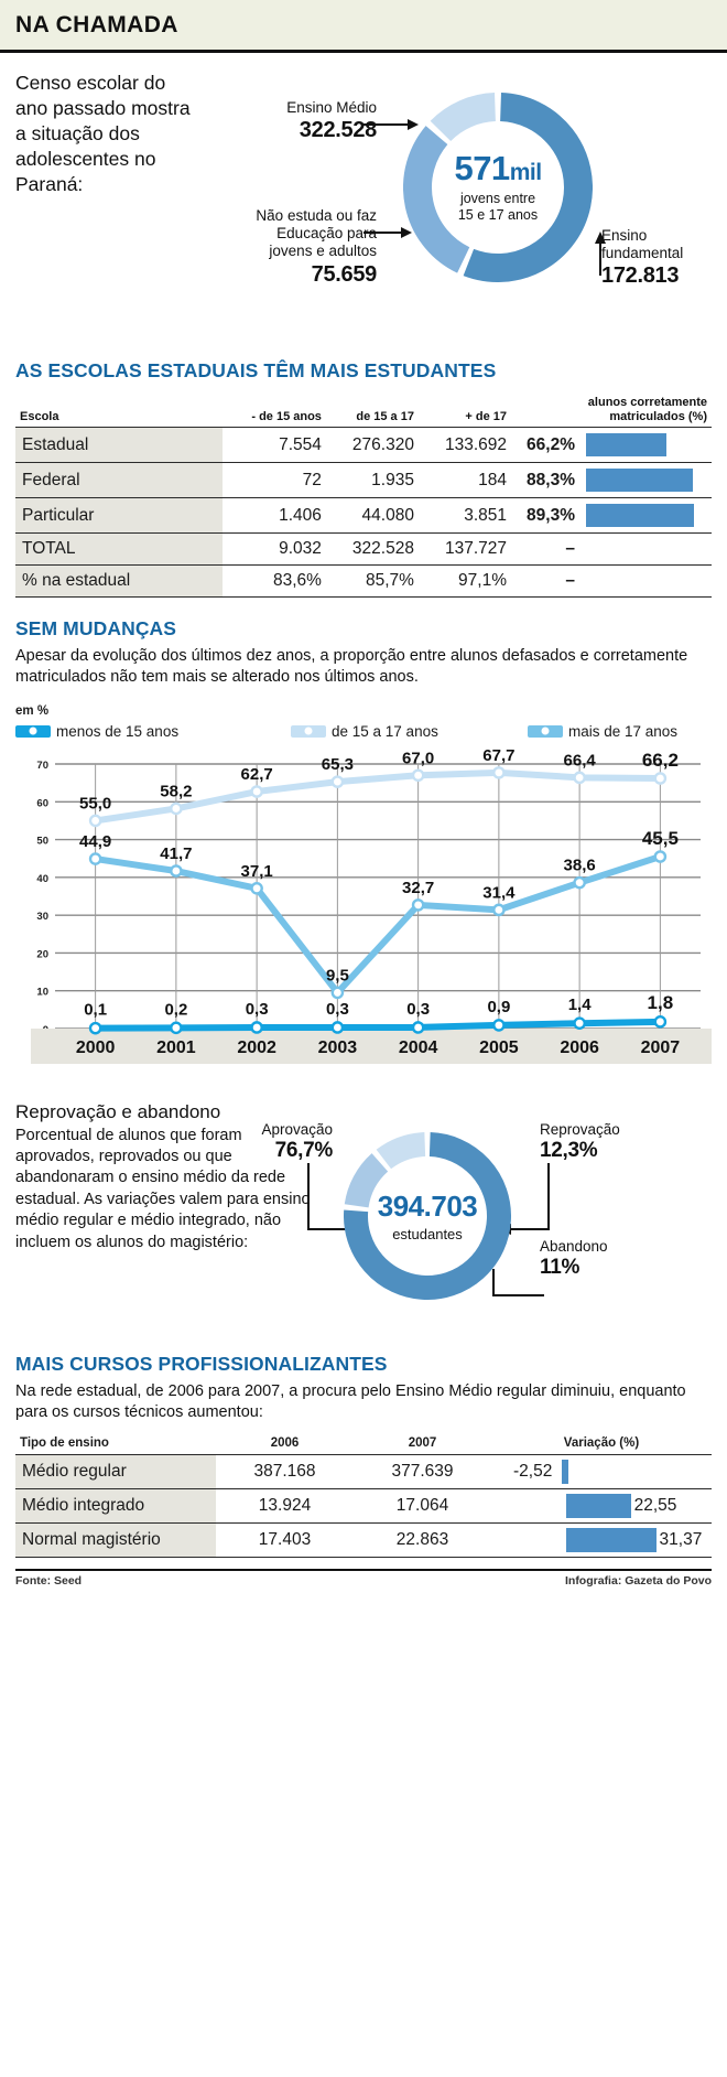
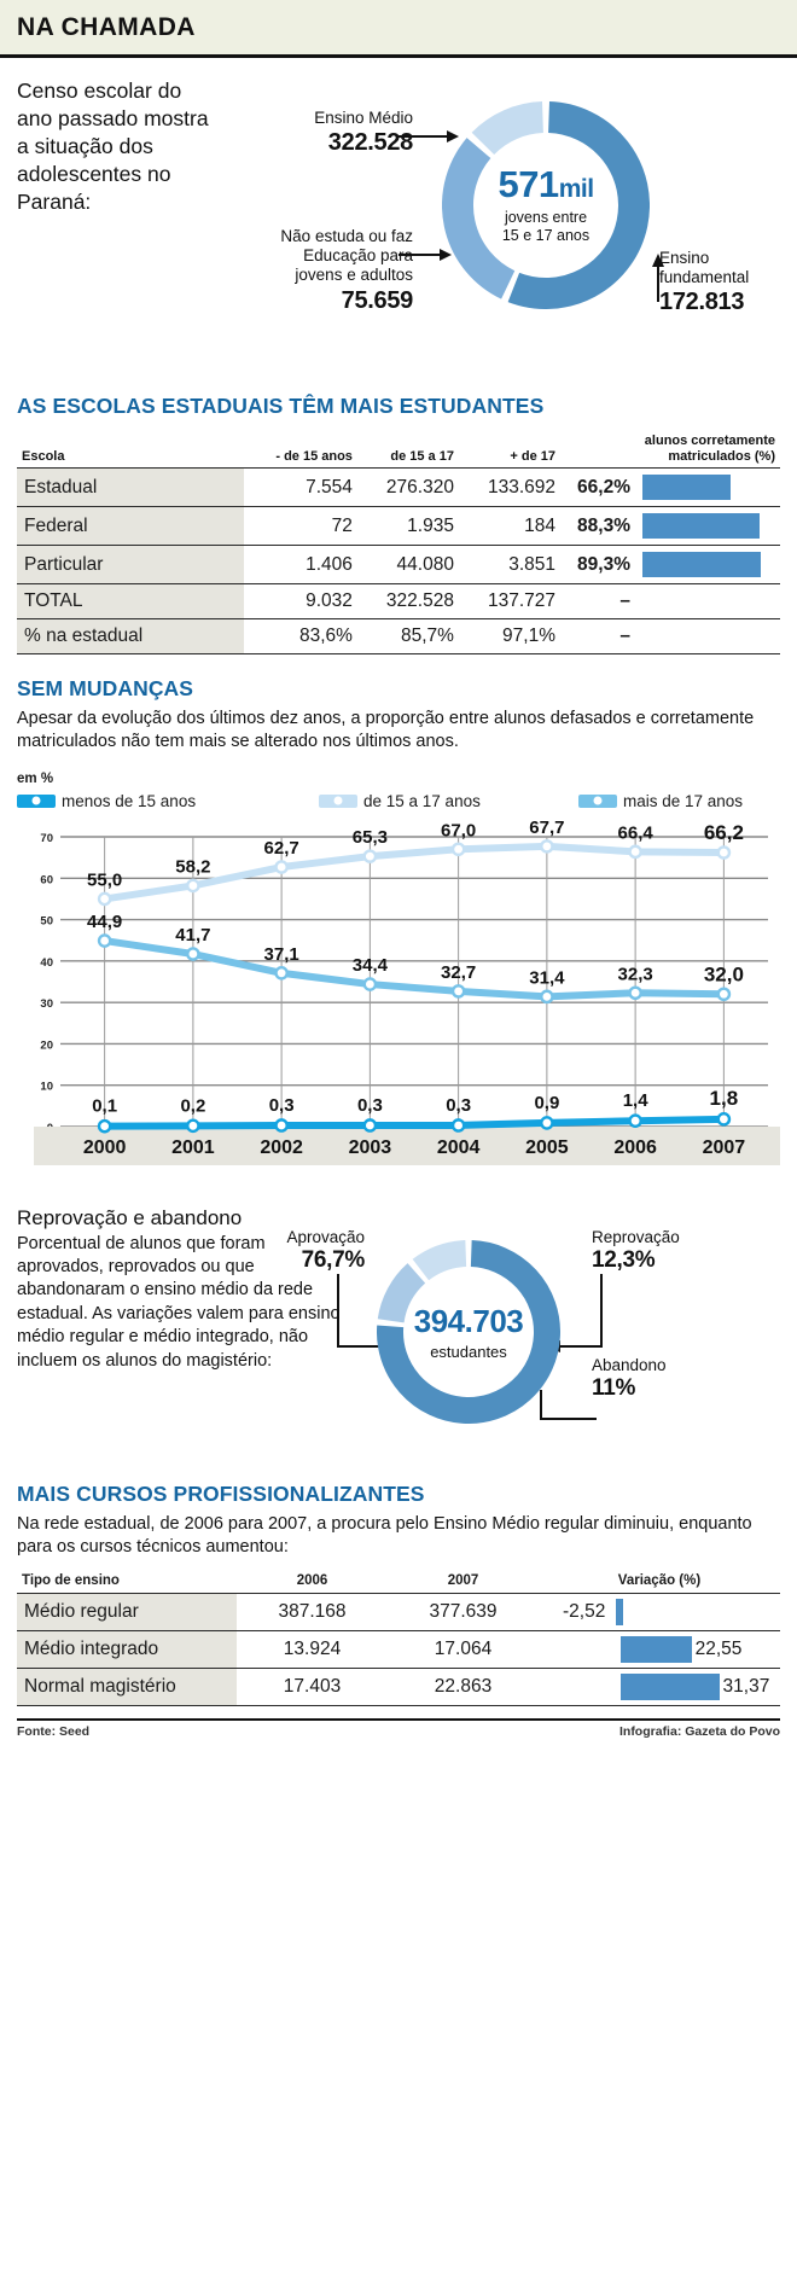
mais de 17 anos/2003: 9,5 -> 34,4
mais de 17 anos/2006: 38,6 -> 32,3
mais de 17 anos/2007: 45,5 -> 32,0
